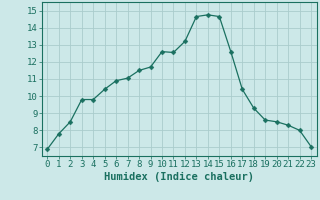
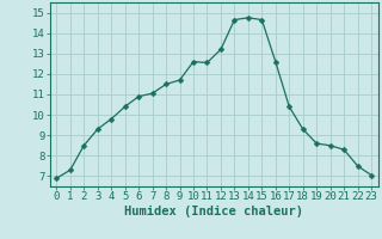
1: 7.8 -> 7.3
3: 9.8 -> 9.3
22: 8.0 -> 7.5
